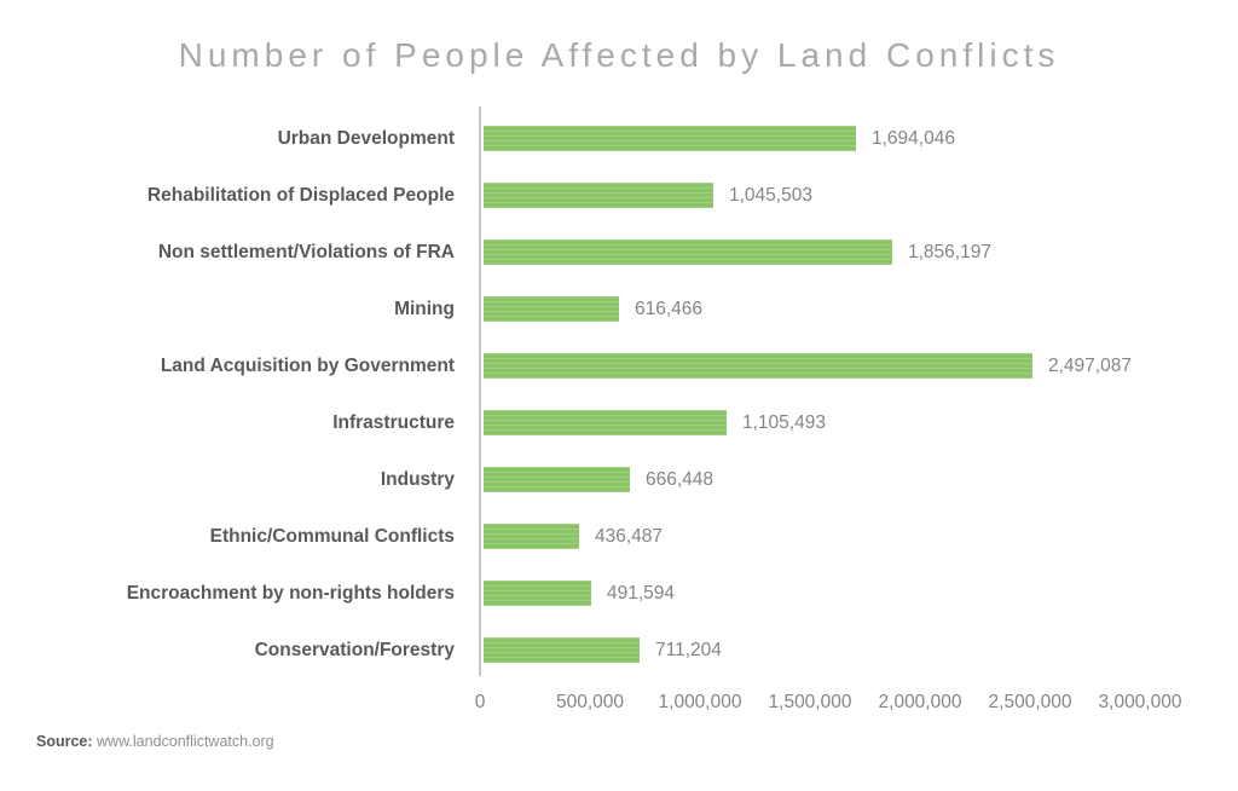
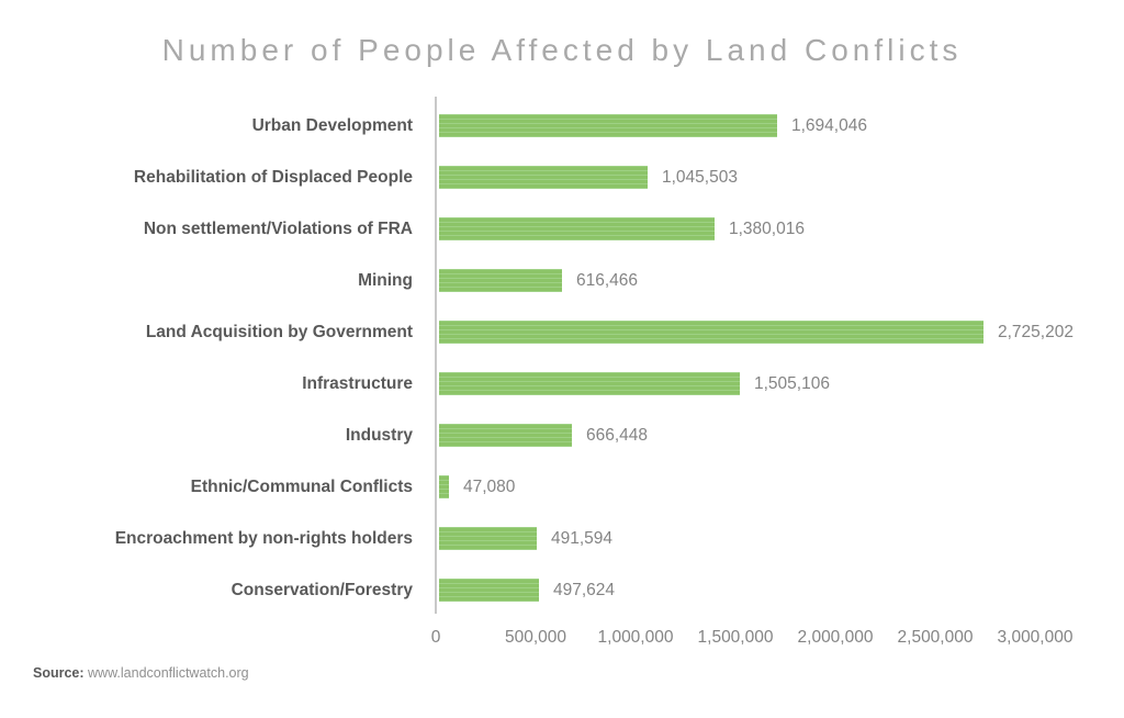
Non settlement/Violations of FRA: 1,856,197 -> 1,380,016
Land Acquisition by Government: 2,497,087 -> 2,725,202
Infrastructure: 1,105,493 -> 1,505,106
Ethnic/Communal Conflicts: 436,487 -> 47,080
Conservation/Forestry: 711,204 -> 497,624
